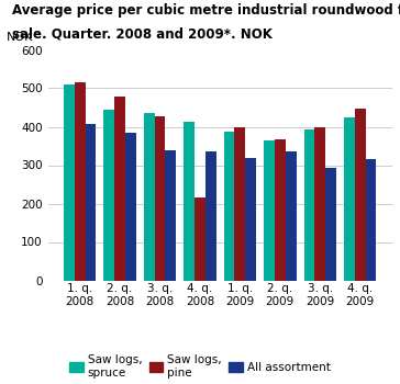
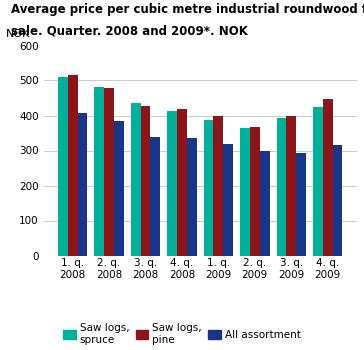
Saw logs, spruce/2. q. 2008: 445 -> 480
Saw logs, pine/4. q. 2008: 215 -> 418
All assortment/2. q. 2009: 335 -> 300
